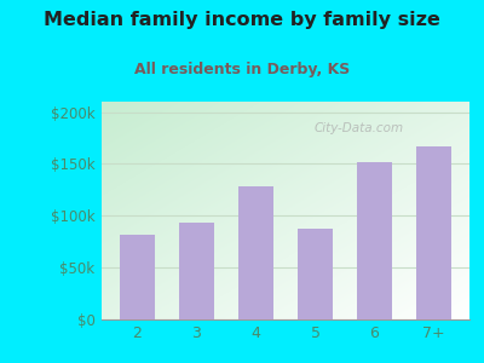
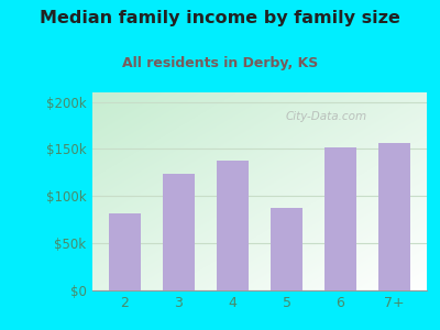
3: $93k -> $124k
4: $128k -> $138k
7+: $167k -> $156k
